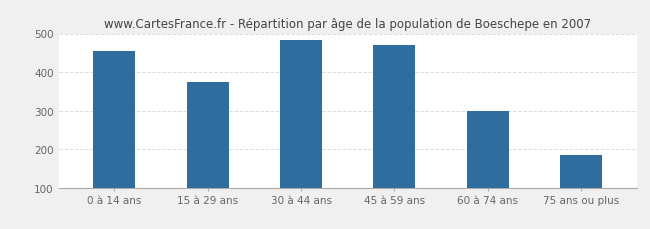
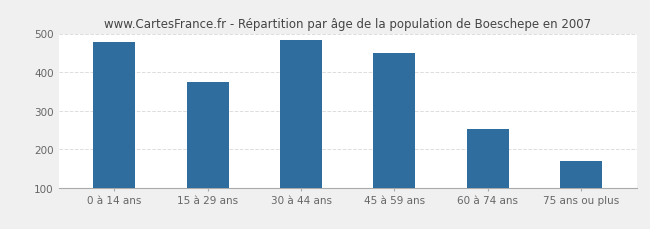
0 à 14 ans: 455 -> 478
45 à 59 ans: 470 -> 450
60 à 74 ans: 300 -> 253
75 ans ou plus: 185 -> 168
